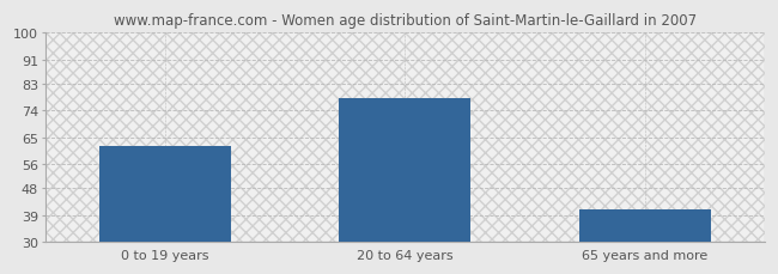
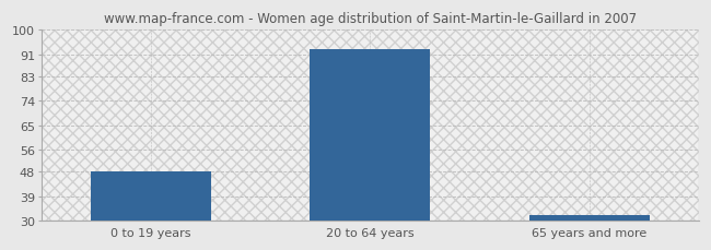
0 to 19 years: 62 -> 48
20 to 64 years: 78 -> 93
65 years and more: 41 -> 32
